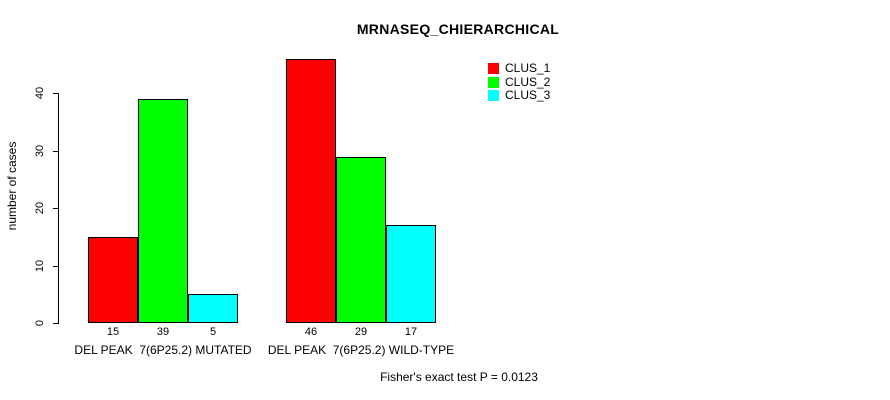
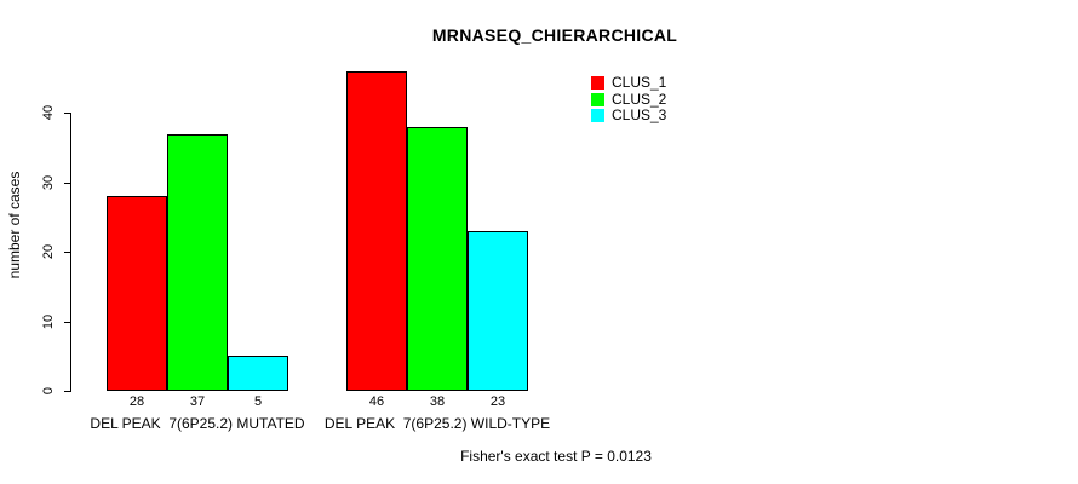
CLUS_1/DEL PEAK 7(6P25.2) MUTATED: 15 -> 28
CLUS_2/DEL PEAK 7(6P25.2) MUTATED: 39 -> 37
CLUS_2/DEL PEAK 7(6P25.2) WILD-TYPE: 29 -> 38
CLUS_3/DEL PEAK 7(6P25.2) WILD-TYPE: 17 -> 23
